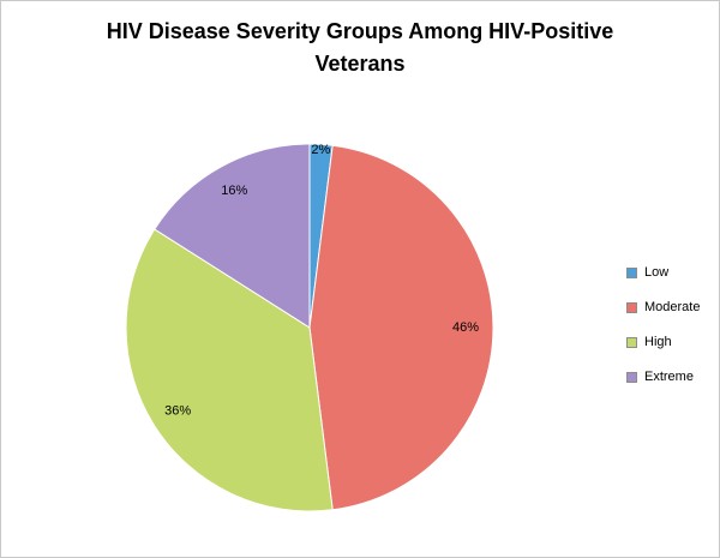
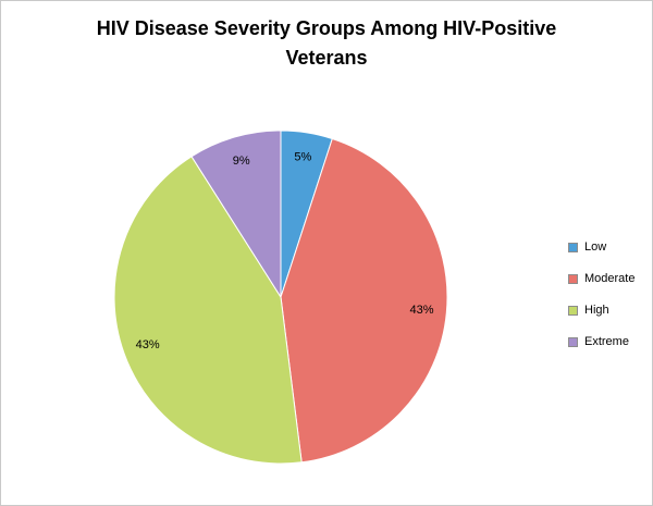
Low: 2% -> 5%
Moderate: 46% -> 43%
High: 36% -> 43%
Extreme: 16% -> 9%
